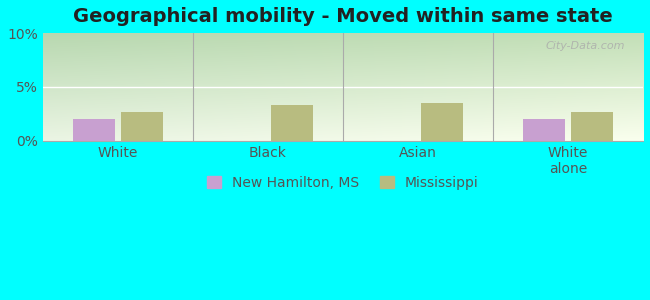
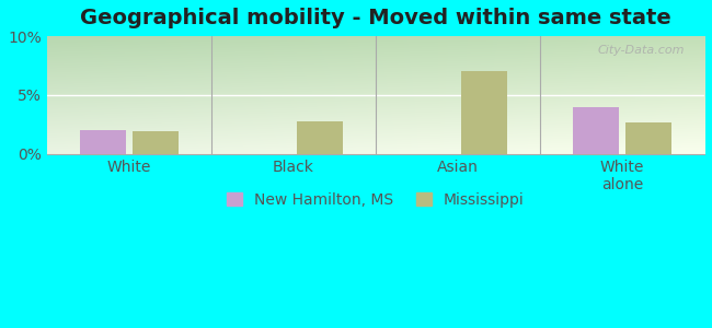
Mississippi/White: 2.7% -> 1.9%
Mississippi/Black: 3.3% -> 2.8%
Mississippi/Asian: 3.5% -> 7.0%
New Hamilton, MS/White alone: 2% -> 4%
